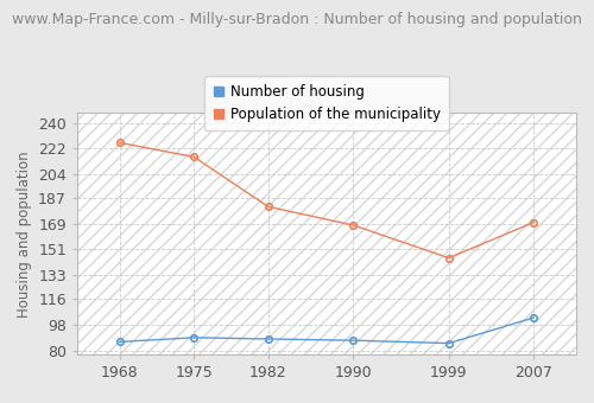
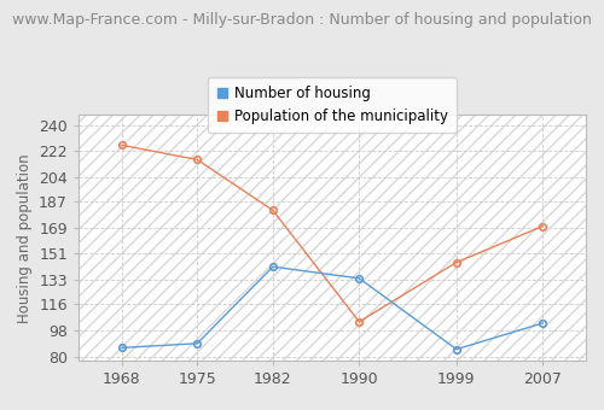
Number of housing/1982: 88 -> 142
Number of housing/1990: 87 -> 134
Population of the municipality/1990: 168 -> 104
